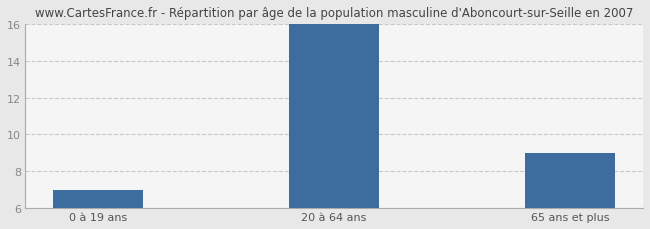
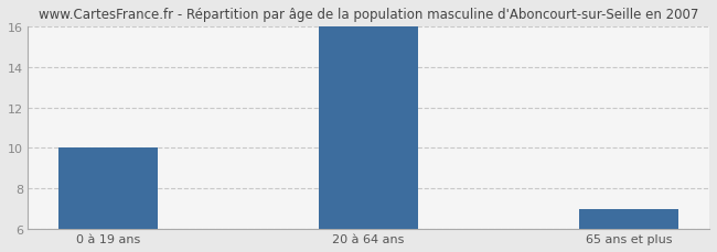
0 à 19 ans: 7 -> 10
65 ans et plus: 9 -> 7
